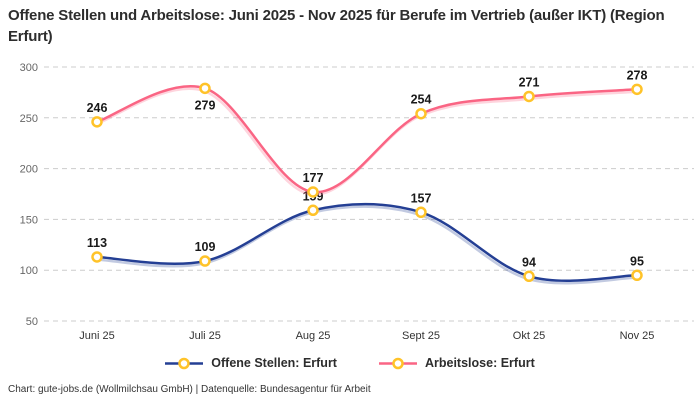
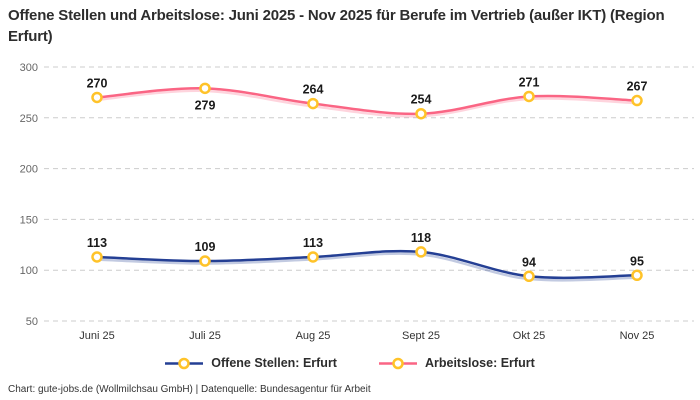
Arbeitslose: Erfurt/Juni 25: 246 -> 270
Offene Stellen: Erfurt/Aug 25: 159 -> 113
Arbeitslose: Erfurt/Aug 25: 177 -> 264
Offene Stellen: Erfurt/Sept 25: 157 -> 118
Arbeitslose: Erfurt/Nov 25: 278 -> 267
